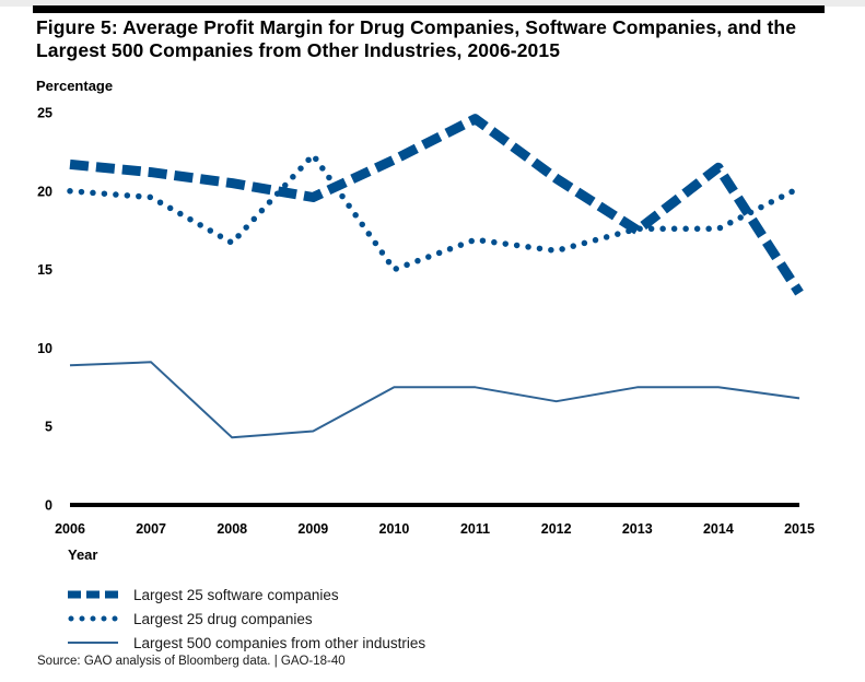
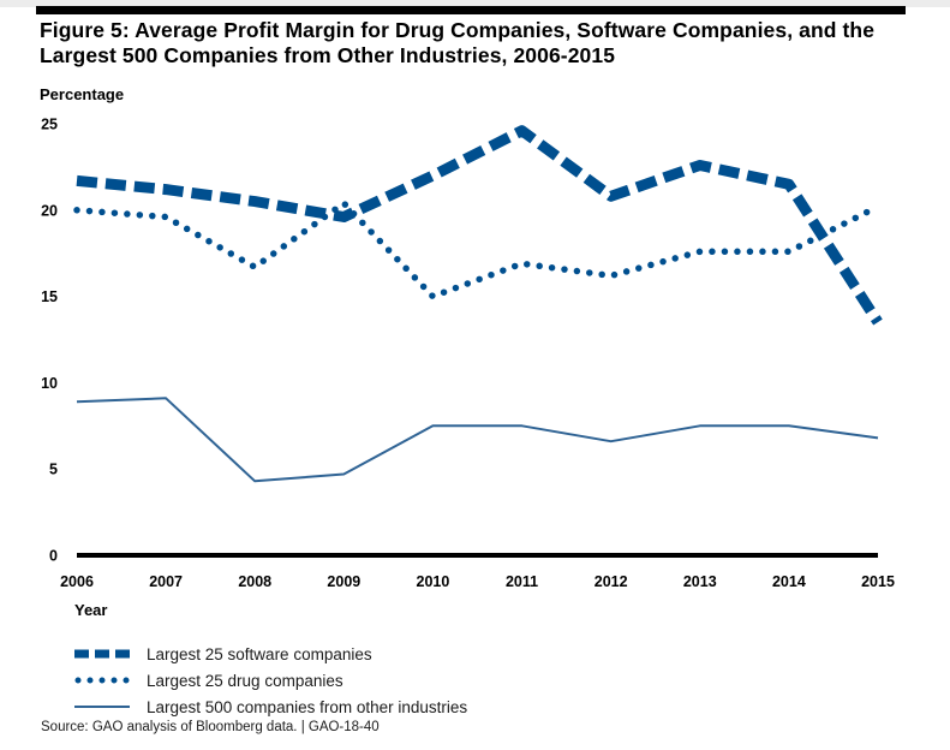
Largest 25 drug companies/2009: 22.3 -> 20.4
Largest 25 software companies/2013: 17.5 -> 22.6
